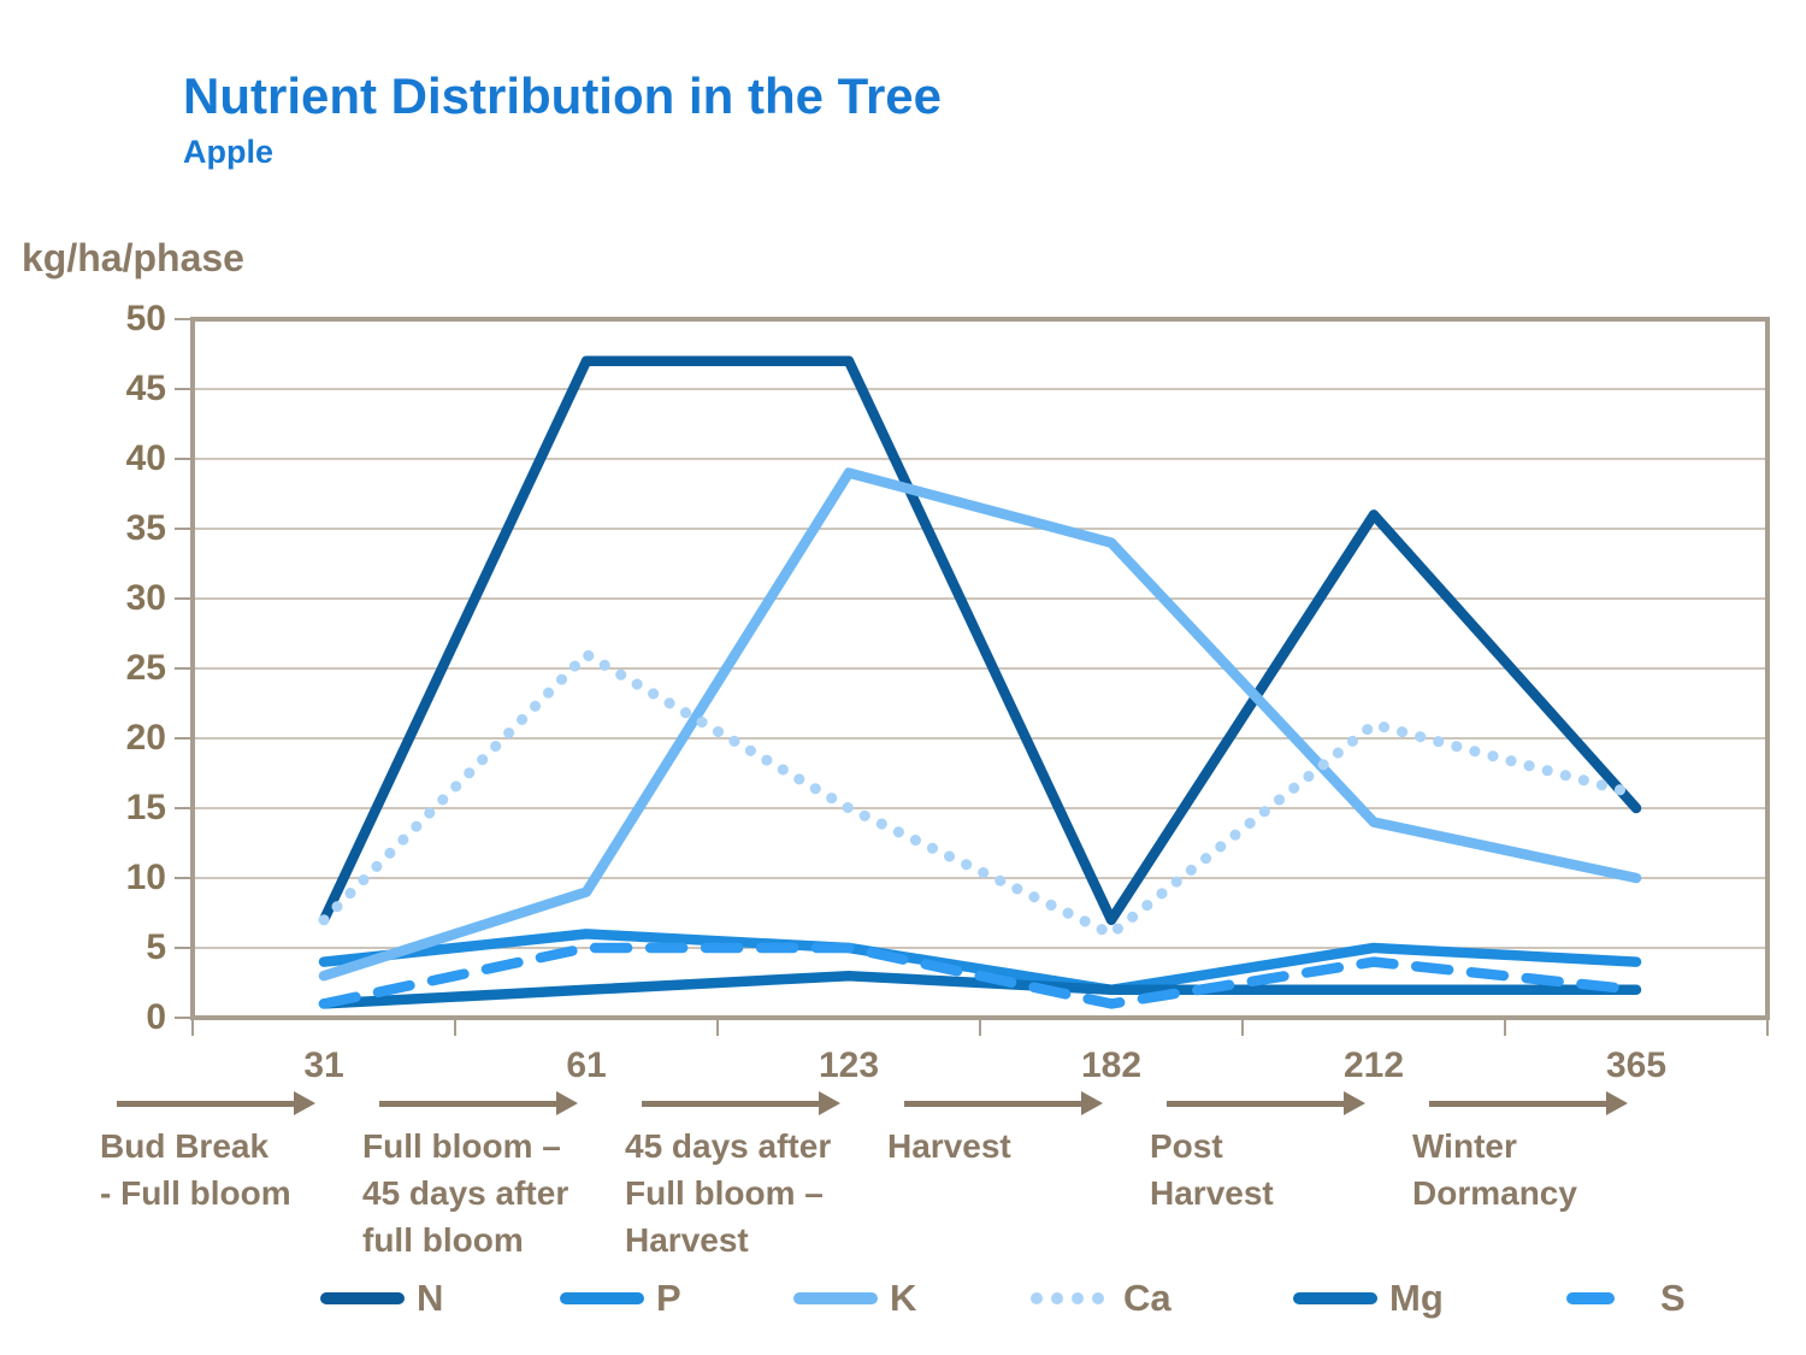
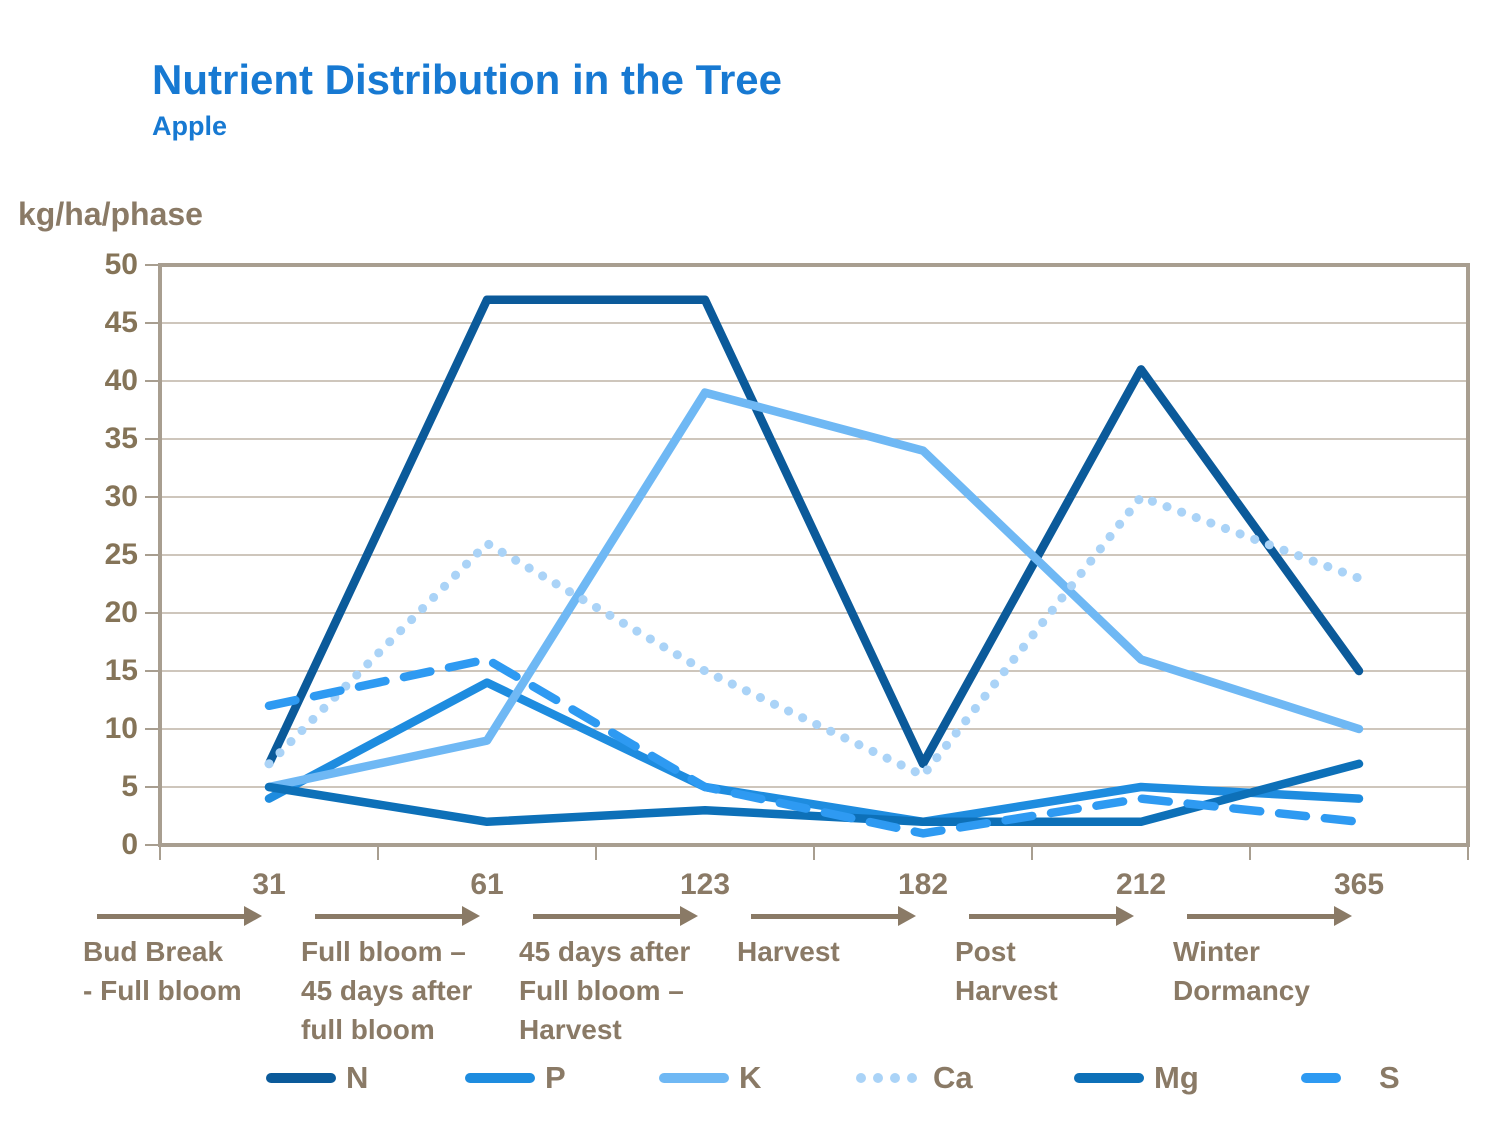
K/31: 3 -> 5
Mg/31: 1 -> 5
S/31: 1 -> 12
P/61: 6 -> 14
S/61: 5 -> 16
N/212: 36 -> 41
K/212: 14 -> 16
Ca/212: 21 -> 30
Ca/365: 16 -> 23
Mg/365: 2 -> 7
